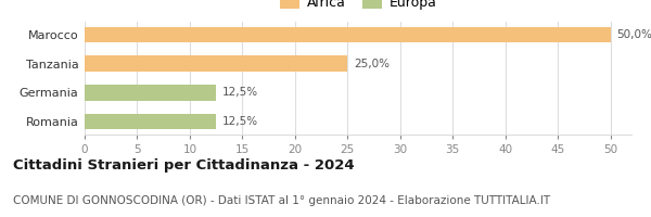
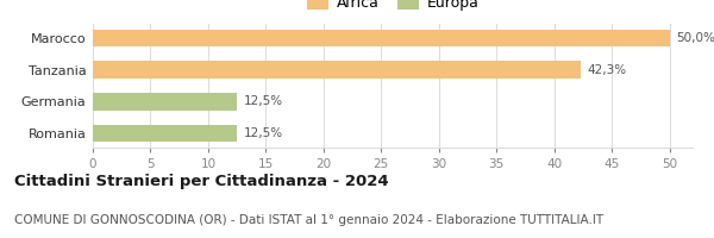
Tanzania: 25,0% -> 42,3%
